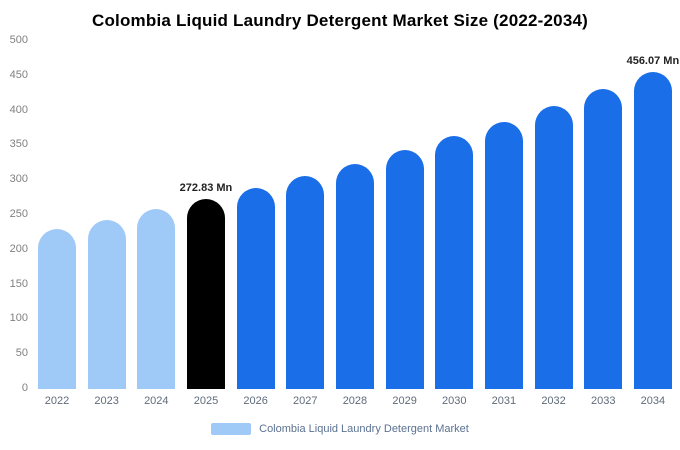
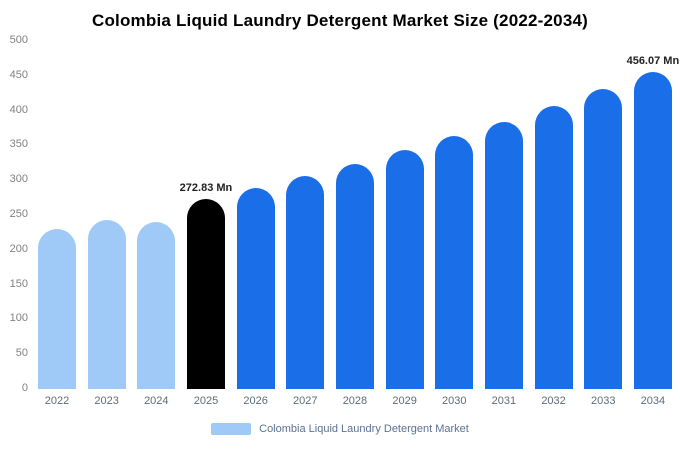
2024: 260 -> 240
